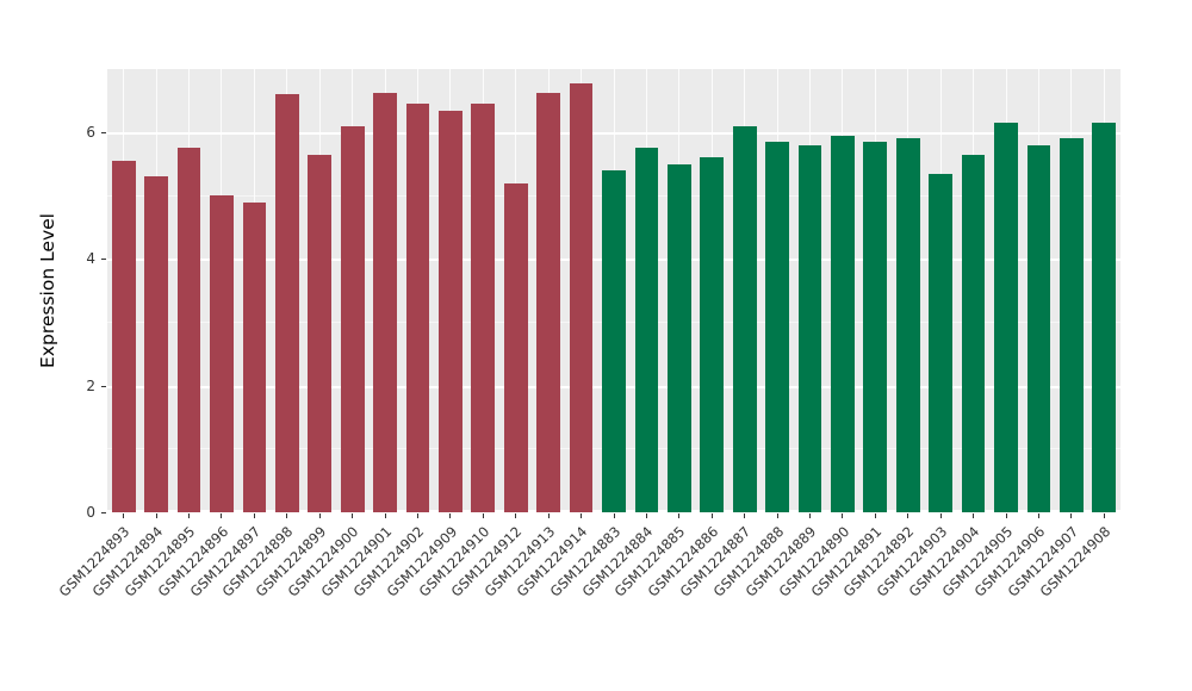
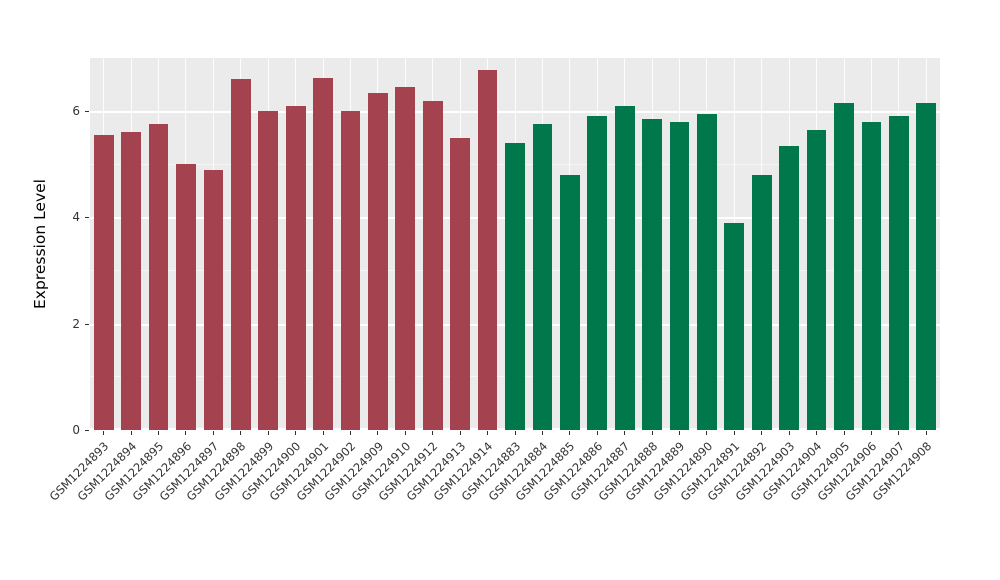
GSM1224894: 5.3 -> 5.6
GSM1224899: 5.7 -> 6.0
GSM1224902: 6.5 -> 6.0
GSM1224912: 5.2 -> 6.2
GSM1224913: 6.6 -> 5.5
GSM1224885: 5.5 -> 4.8
GSM1224886: 5.6 -> 5.9
GSM1224891: 5.8 -> 3.9
GSM1224892: 5.9 -> 4.8
